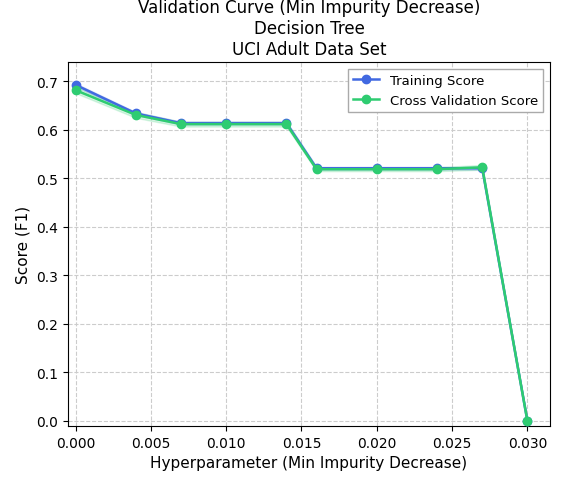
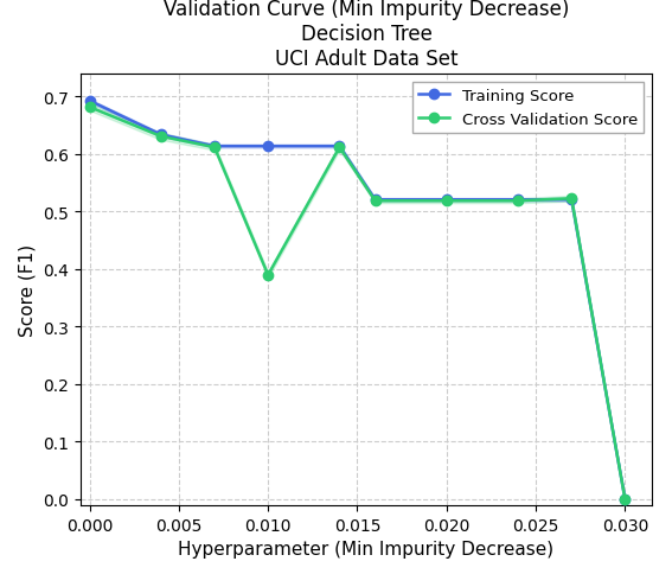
Cross Validation Score/0.010: 0.612 -> 0.390
